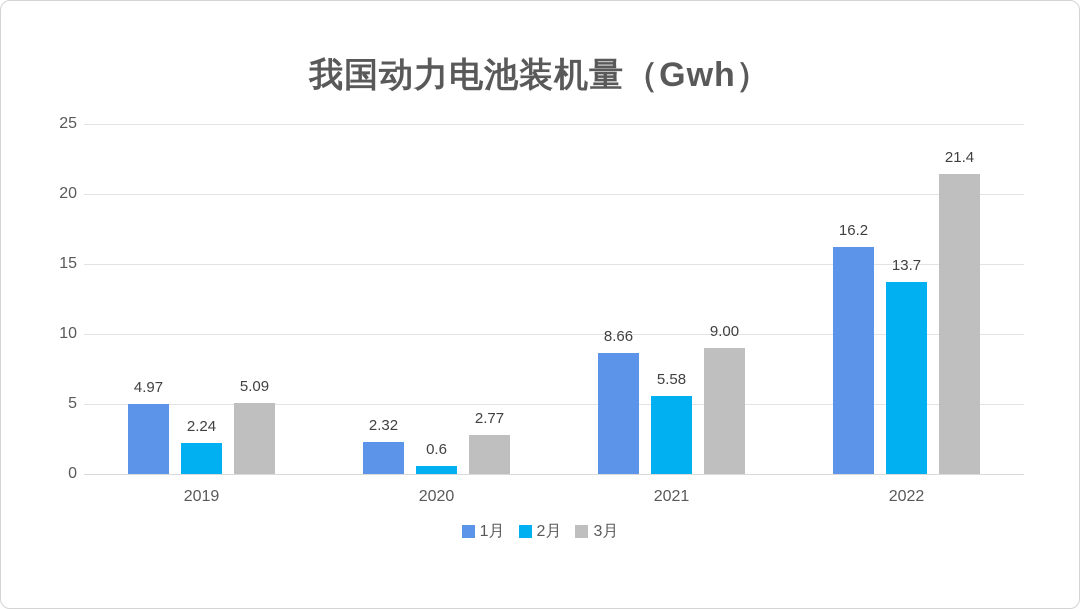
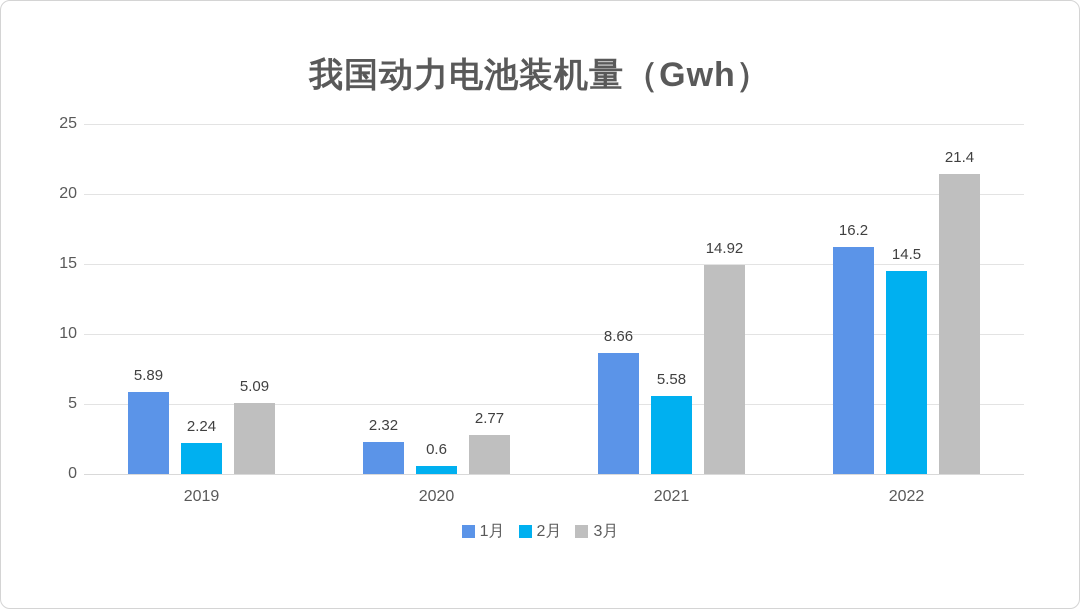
1月/2019: 4.97 -> 5.89
3月/2021: 9.00 -> 14.92
2月/2022: 13.7 -> 14.5
